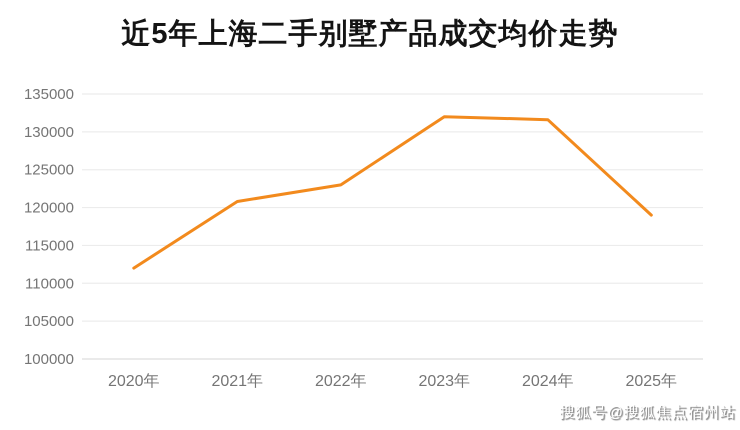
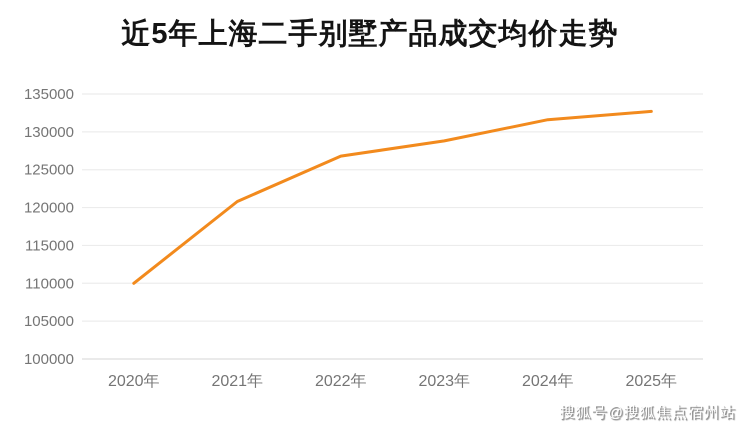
2020年: 112000 -> 110000
2022年: 123000 -> 127000
2023年: 132000 -> 129000
2025年: 119000 -> 133000
